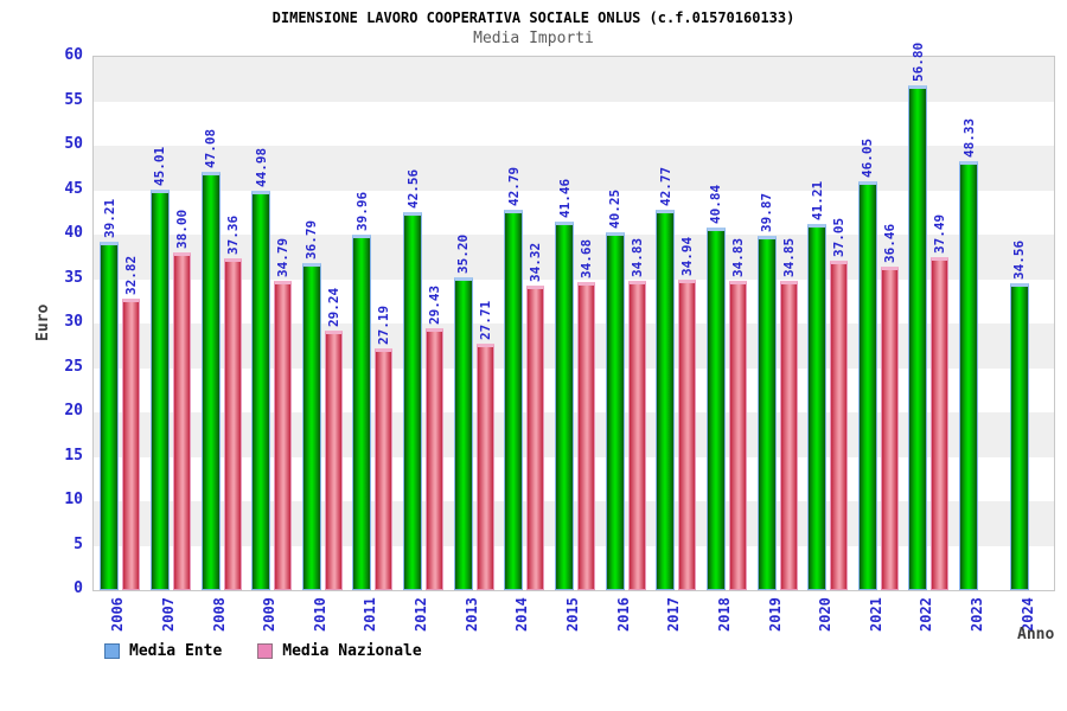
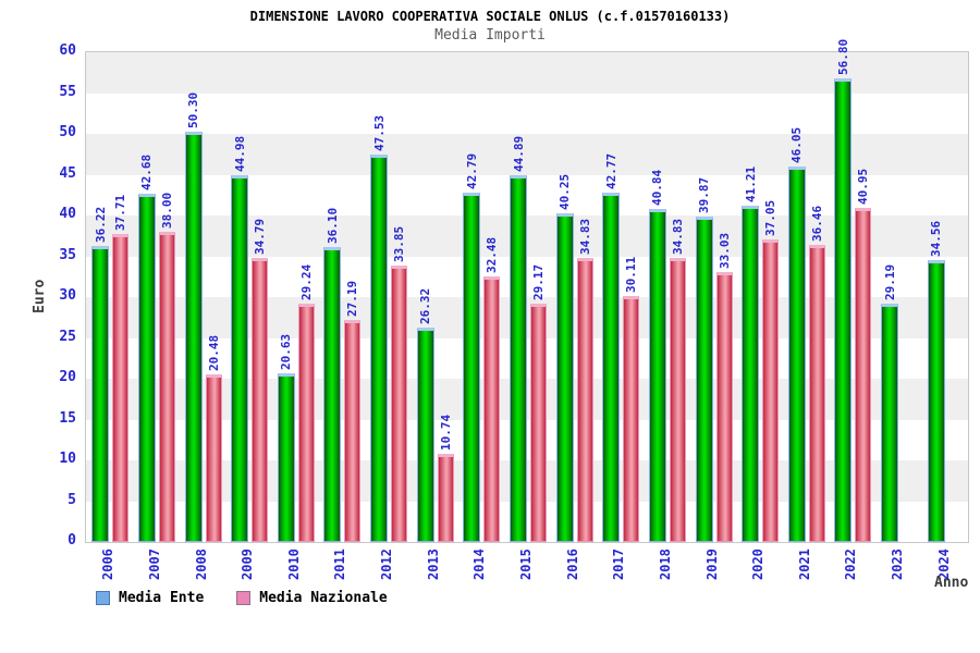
Media Ente/2006: 39.21 -> 36.22
Media Nazionale/2006: 32.82 -> 37.71
Media Ente/2007: 45.01 -> 42.68
Media Ente/2008: 47.08 -> 50.30
Media Nazionale/2008: 37.36 -> 20.48
Media Ente/2010: 36.79 -> 20.63
Media Ente/2011: 39.96 -> 36.10
Media Ente/2012: 42.56 -> 47.53
Media Nazionale/2012: 29.43 -> 33.85
Media Ente/2013: 35.20 -> 26.32
Media Nazionale/2013: 27.71 -> 10.74
Media Nazionale/2014: 34.32 -> 32.48
Media Ente/2015: 41.46 -> 44.89
Media Nazionale/2015: 34.68 -> 29.17
Media Nazionale/2017: 34.94 -> 30.11
Media Nazionale/2019: 34.85 -> 33.03
Media Nazionale/2022: 37.49 -> 40.95
Media Ente/2023: 48.33 -> 29.19
